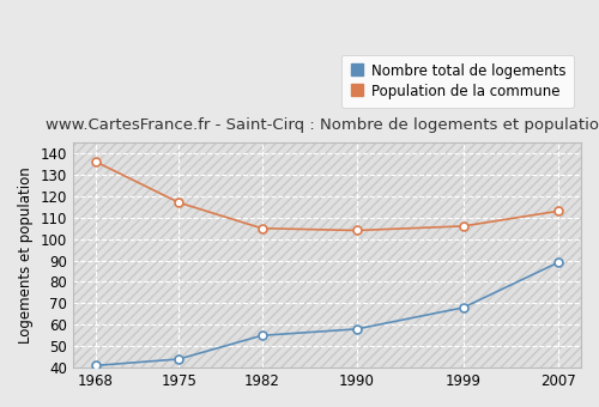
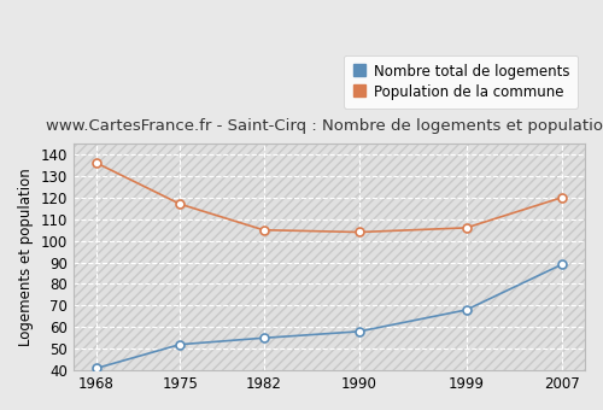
Nombre total de logements/1975: 44 -> 52
Population de la commune/2007: 113 -> 120
